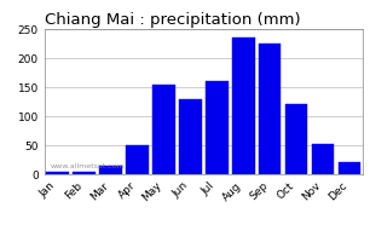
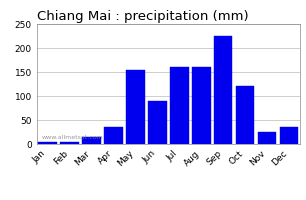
Apr: 50 -> 35
Jun: 130 -> 90
Aug: 235 -> 160
Nov: 52 -> 25
Dec: 20 -> 35
